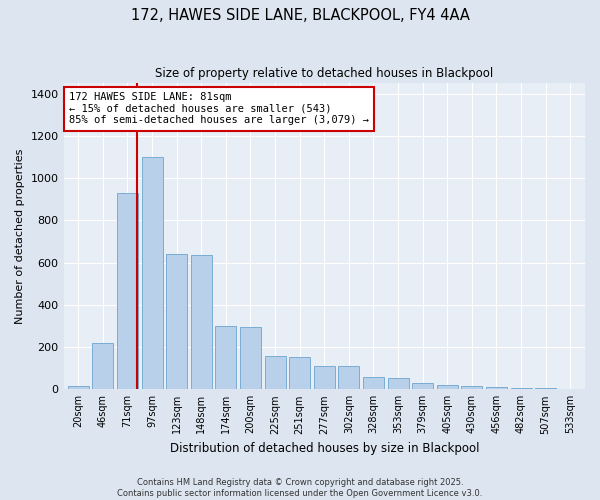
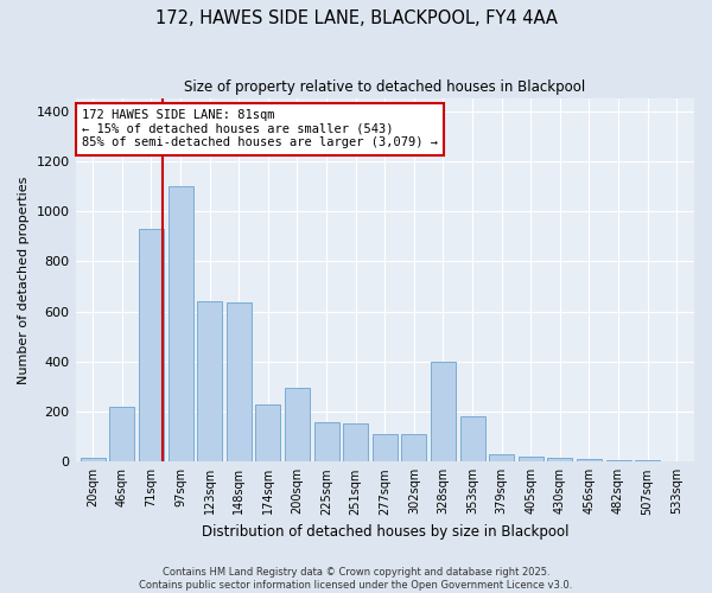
174sqm: 300 -> 230
328sqm: 60 -> 400
353sqm: 55 -> 180
